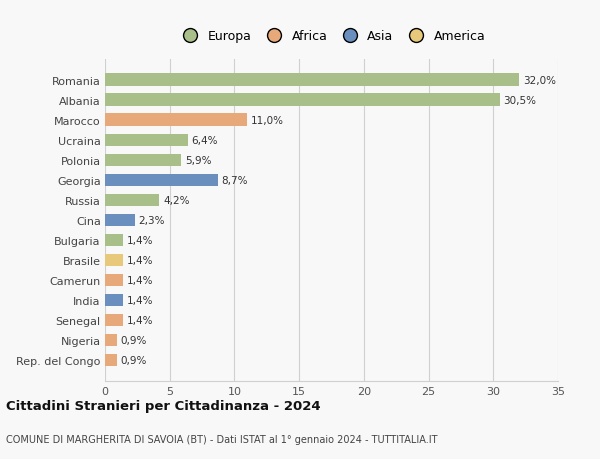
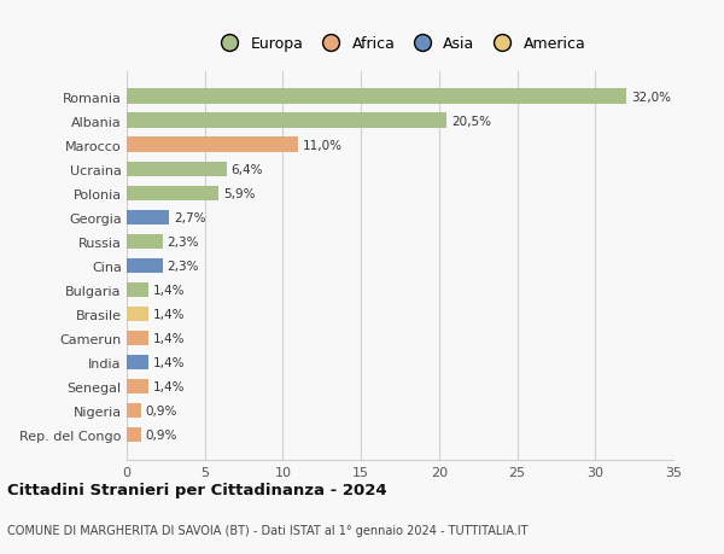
Albania: 30,5% -> 20,5%
Georgia: 8,7% -> 2,7%
Russia: 4,2% -> 2,3%
